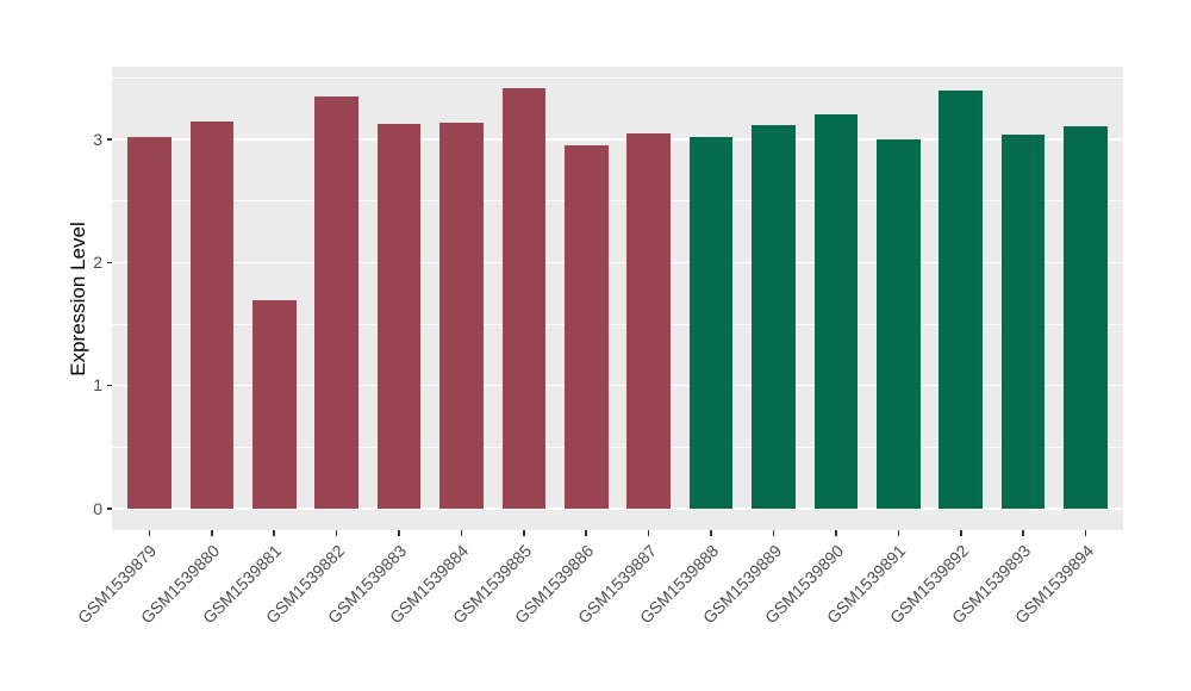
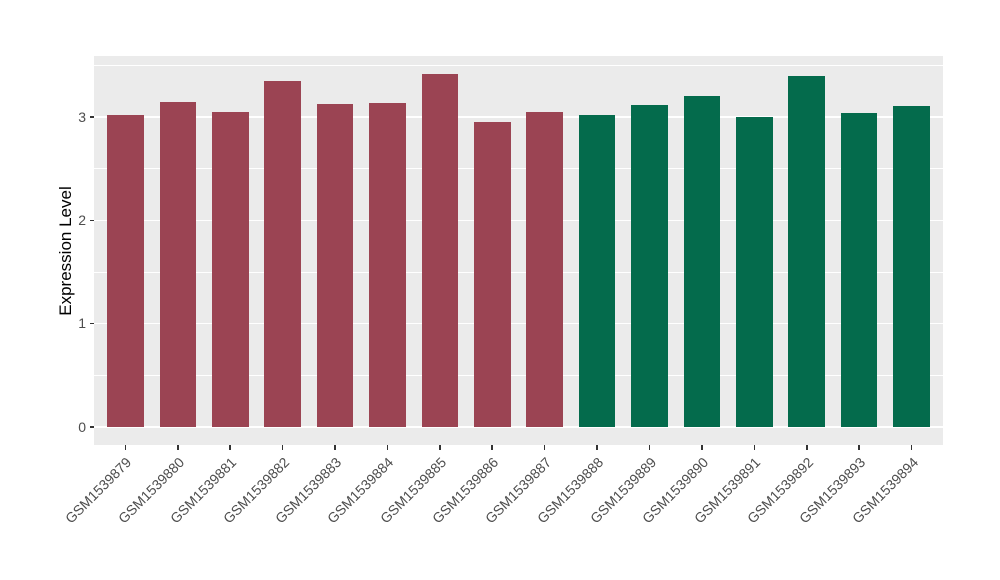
GSM1539881: 1.69 -> 3.05
